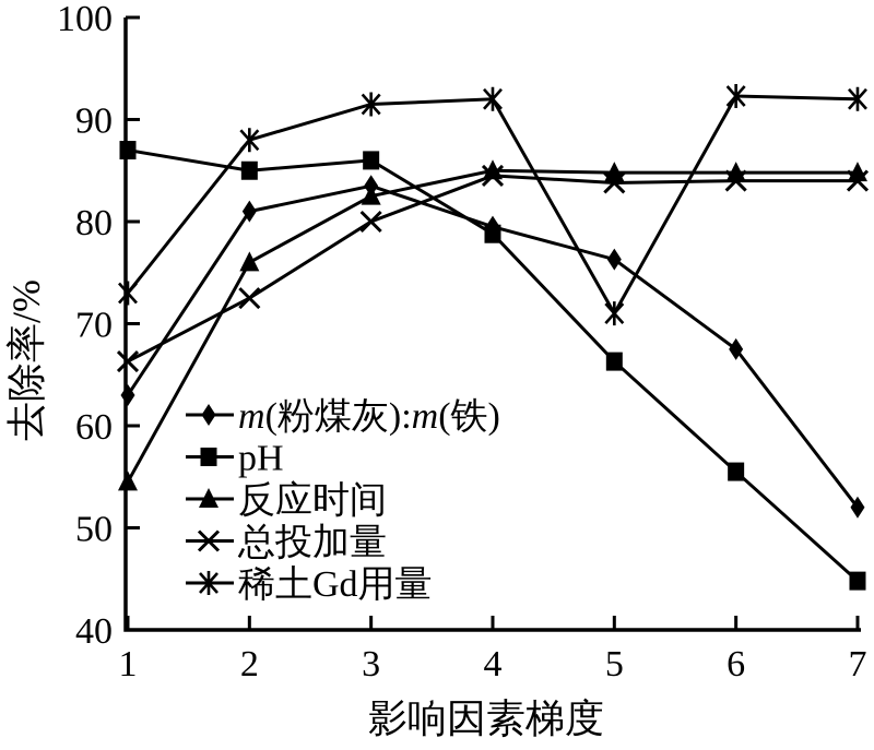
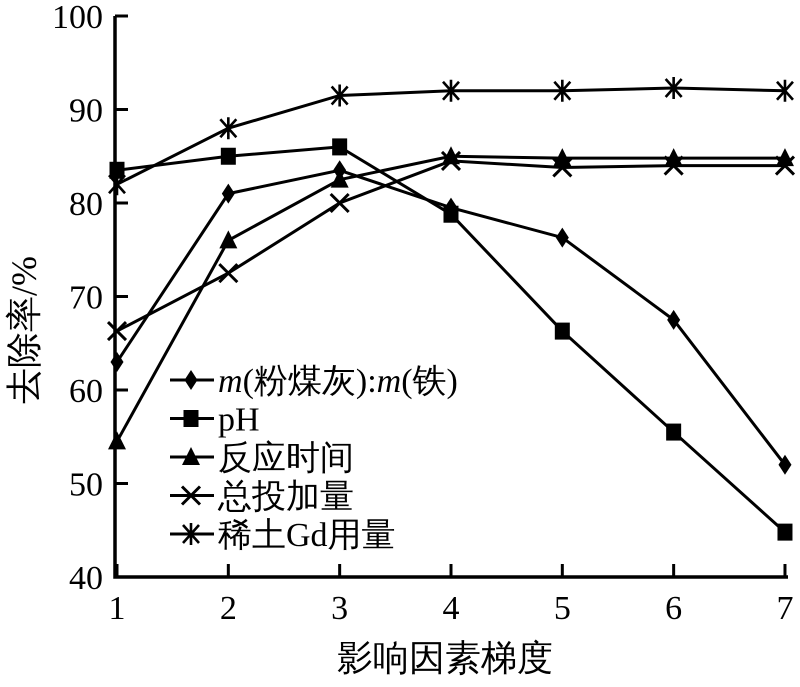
pH/1: 87 -> 84
稀土Gd用量/1: 73 -> 82
稀土Gd用量/5: 71 -> 92
